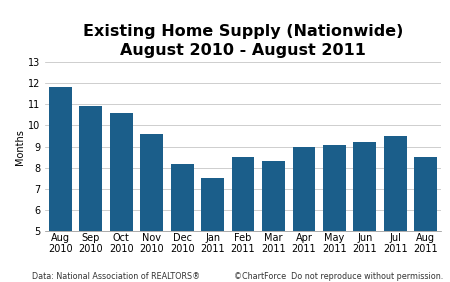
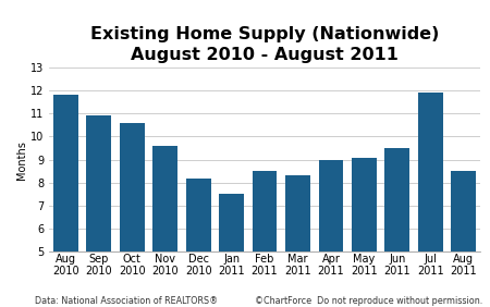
Jun 2011: 9.2 -> 9.5
Jul 2011: 9.5 -> 11.9
